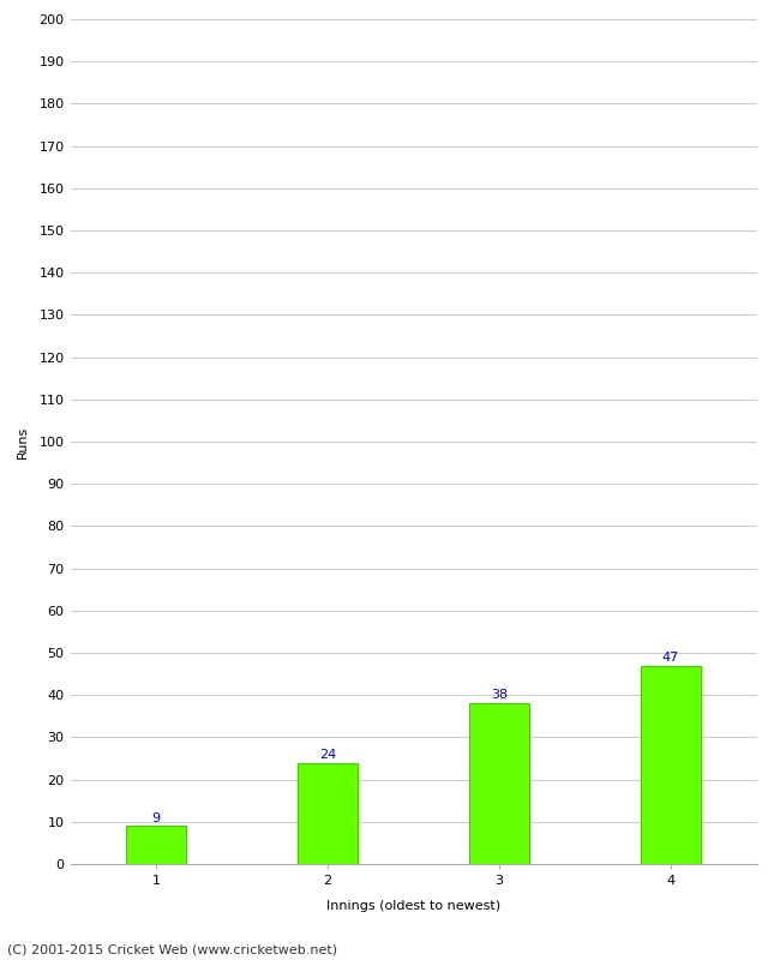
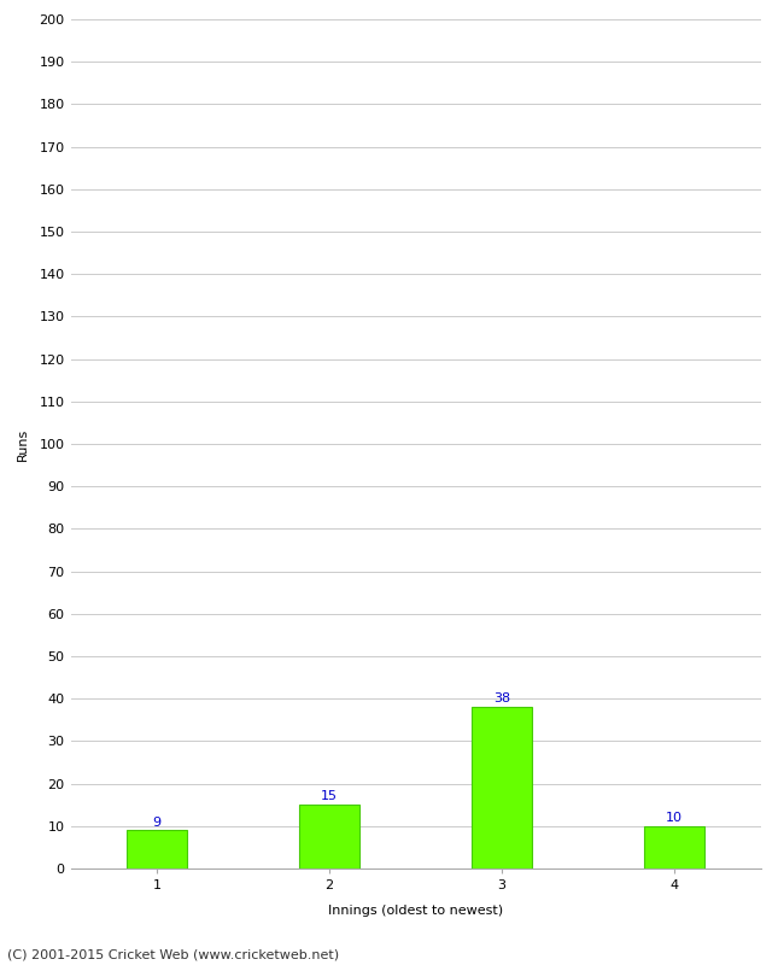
2: 24 -> 15
4: 47 -> 10
